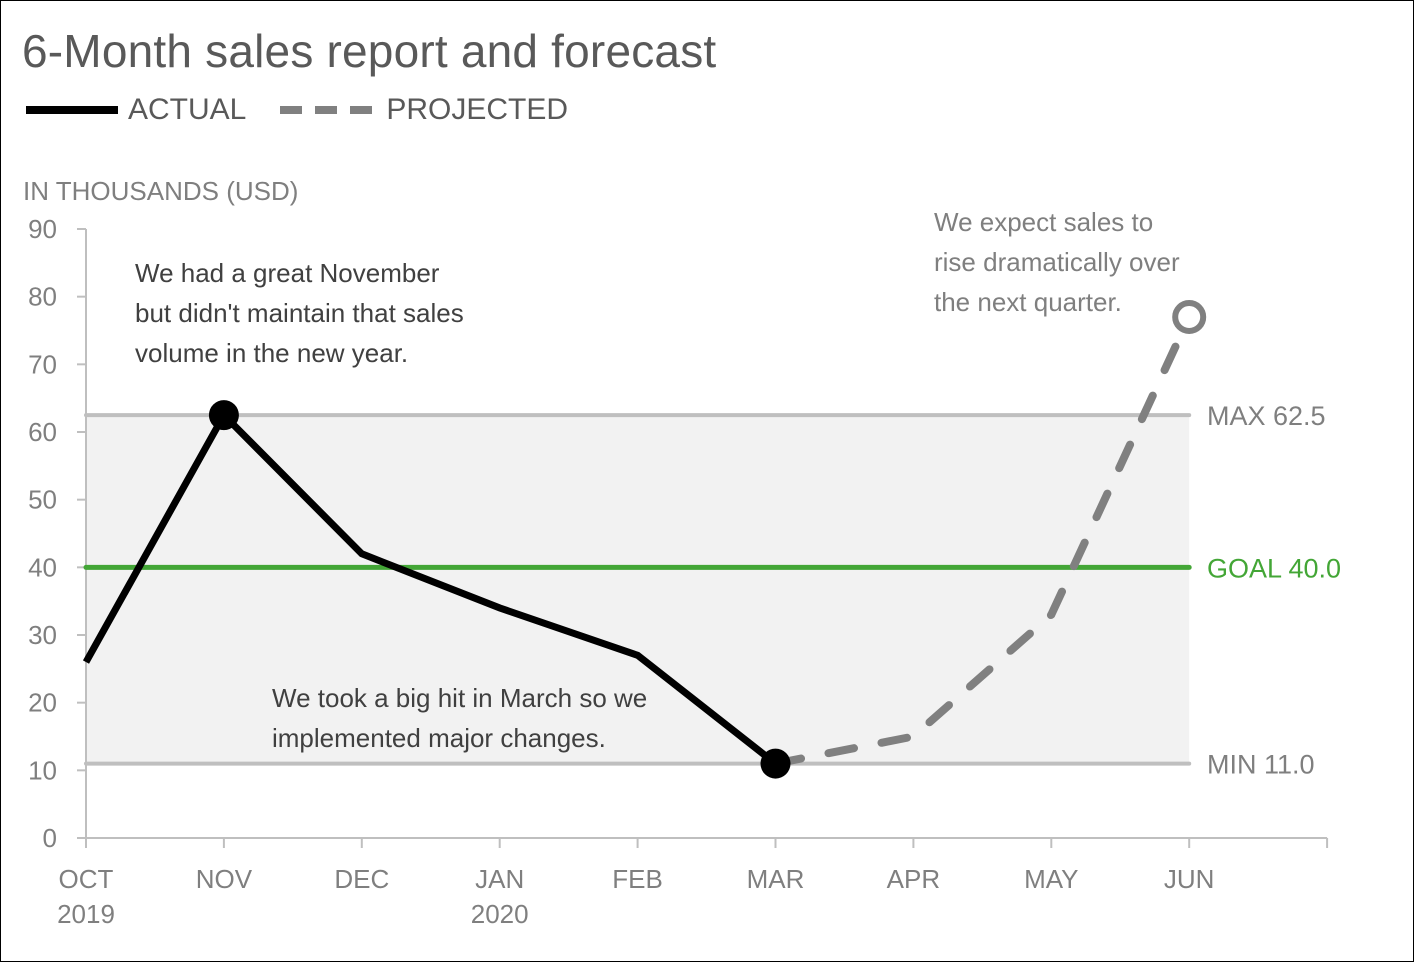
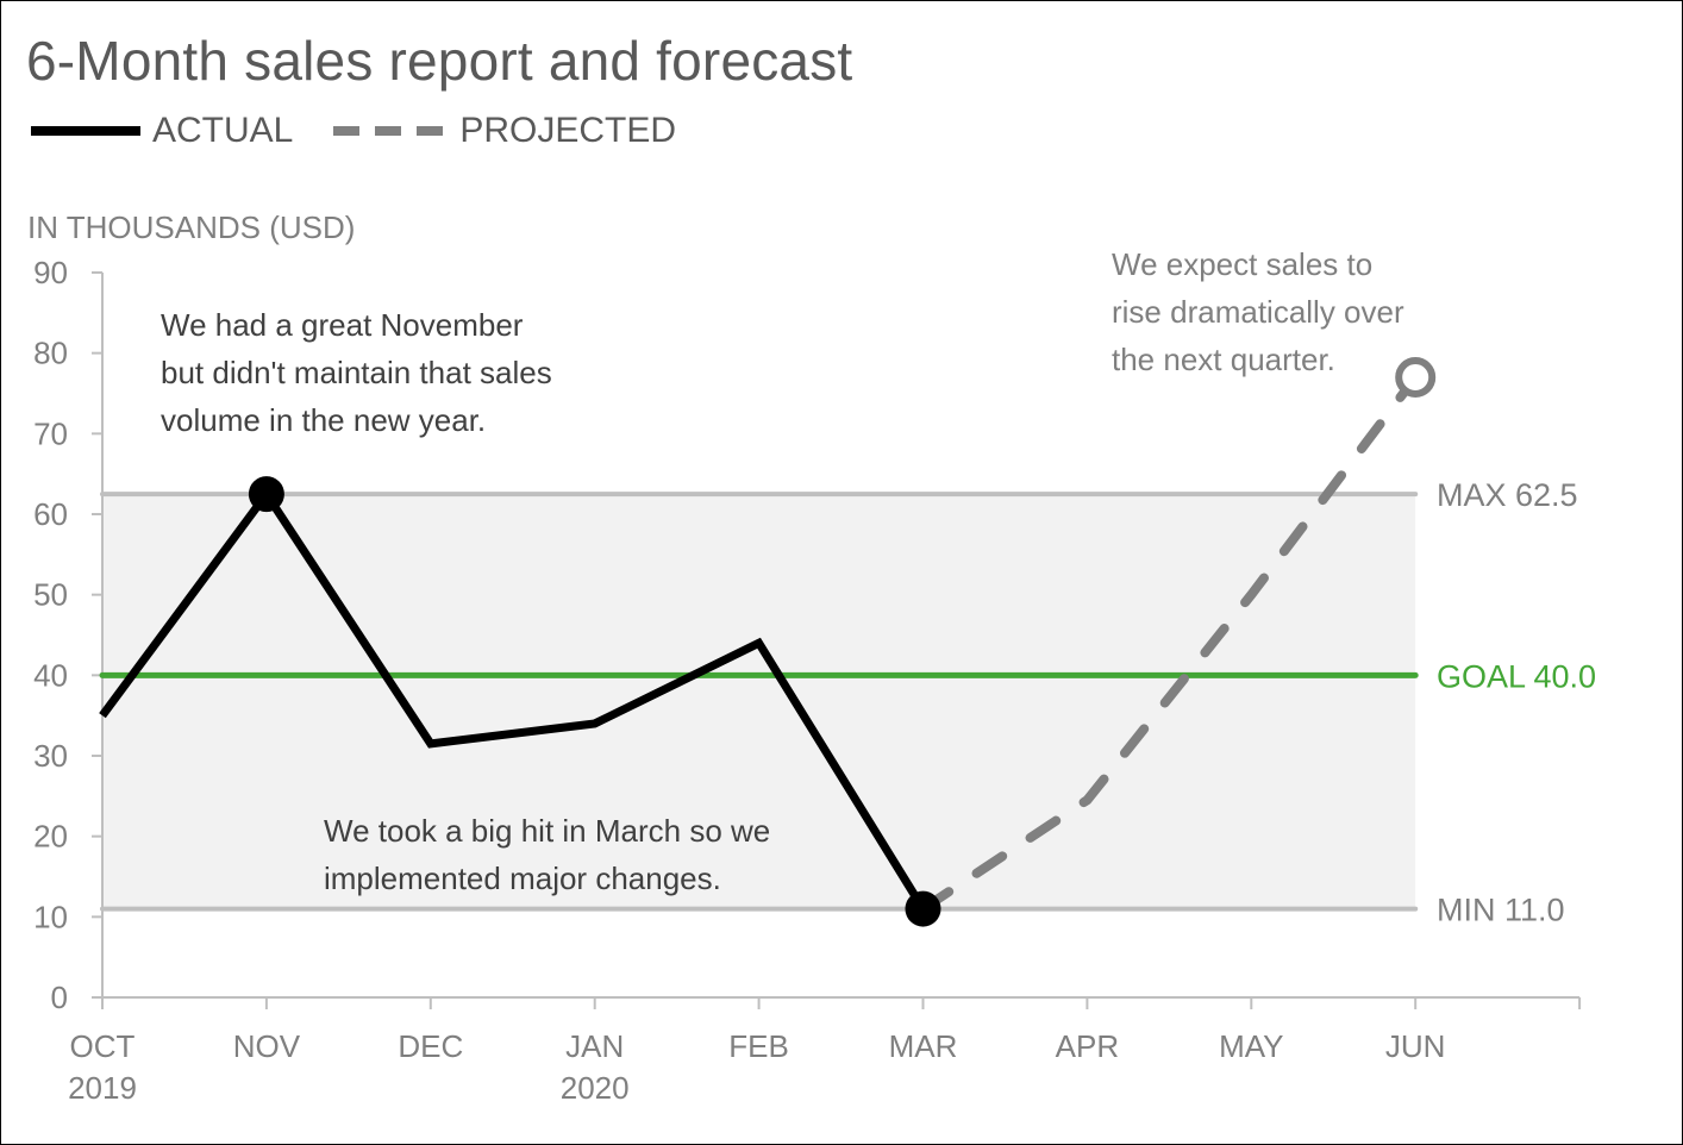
ACTUAL/OCT: 26 -> 35
ACTUAL/DEC: 42 -> 32
ACTUAL/FEB: 27 -> 44
PROJECTED/APR: 15 -> 24
PROJECTED/MAY: 33 -> 50
